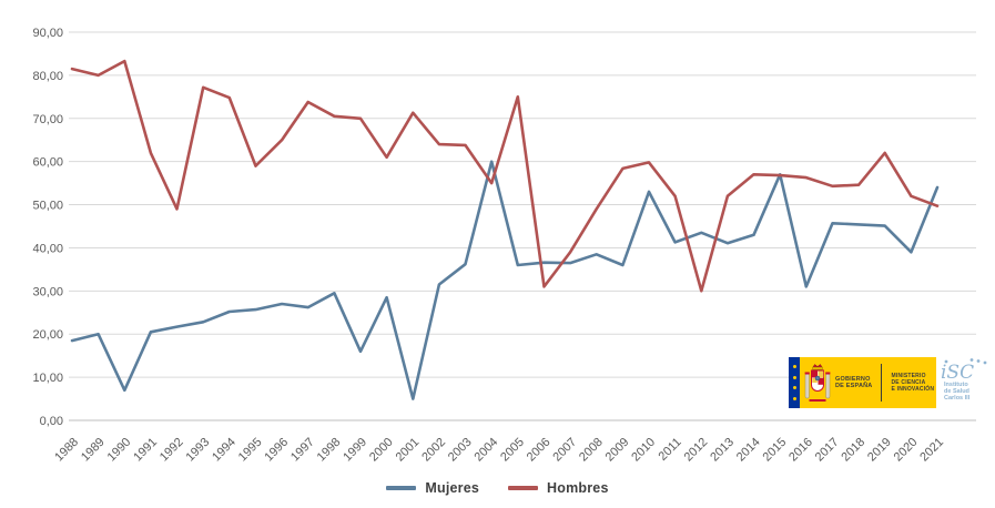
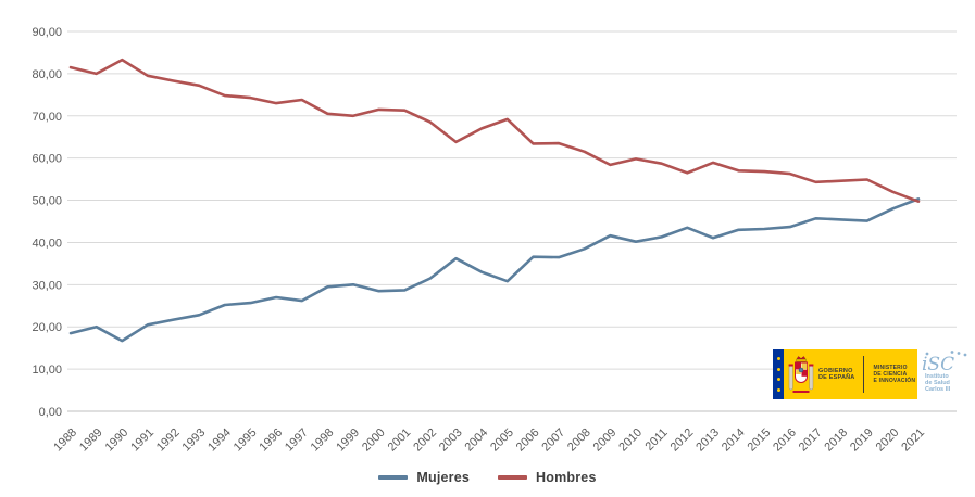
Mujeres/1990: 7 -> 17
Hombres/1991: 62 -> 80
Hombres/1992: 49 -> 78
Hombres/1995: 59 -> 74
Hombres/1996: 65 -> 73
Mujeres/1999: 16 -> 30
Hombres/2000: 61 -> 72
Mujeres/2001: 5 -> 29
Hombres/2002: 64 -> 68
Mujeres/2004: 60 -> 33
Hombres/2004: 55 -> 67
Mujeres/2005: 36 -> 31
Hombres/2005: 75 -> 69
Hombres/2006: 31 -> 63
Hombres/2007: 39 -> 64
Hombres/2008: 49 -> 62
Mujeres/2009: 36 -> 42
Mujeres/2010: 53 -> 40
Hombres/2011: 52 -> 59
Hombres/2012: 30 -> 56
Hombres/2013: 52 -> 59
Mujeres/2015: 57 -> 43
Mujeres/2016: 31 -> 44
Hombres/2019: 62 -> 55
Mujeres/2020: 39 -> 48
Mujeres/2021: 54 -> 50
